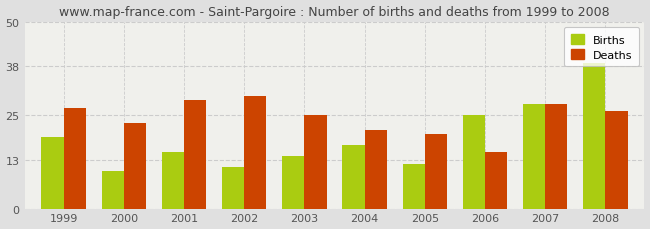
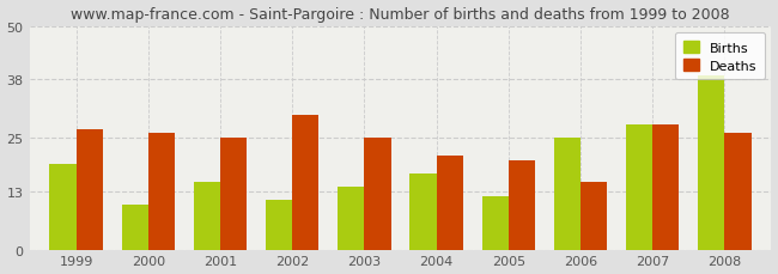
Deaths/2000: 23 -> 26
Deaths/2001: 29 -> 25
